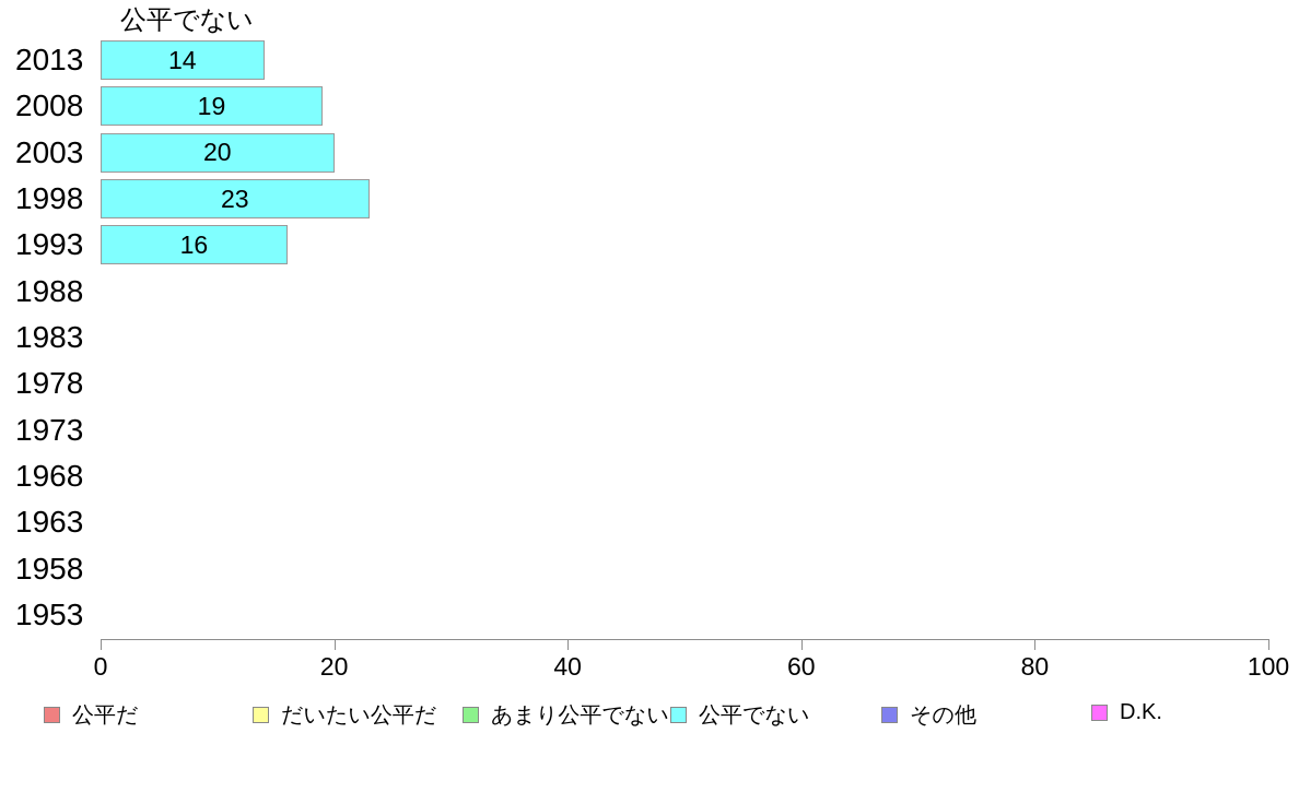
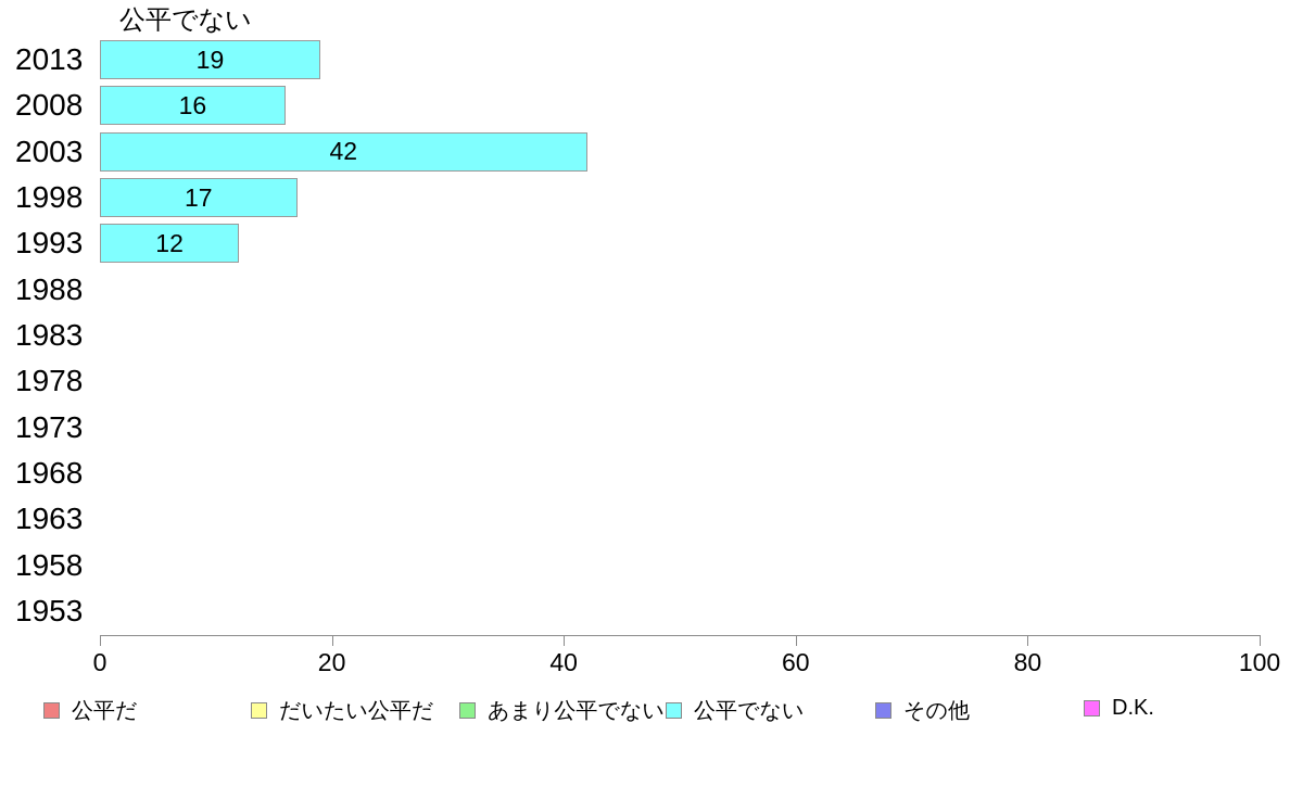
2013: 14 -> 19
2008: 19 -> 16
2003: 20 -> 42
1998: 23 -> 17
1993: 16 -> 12
